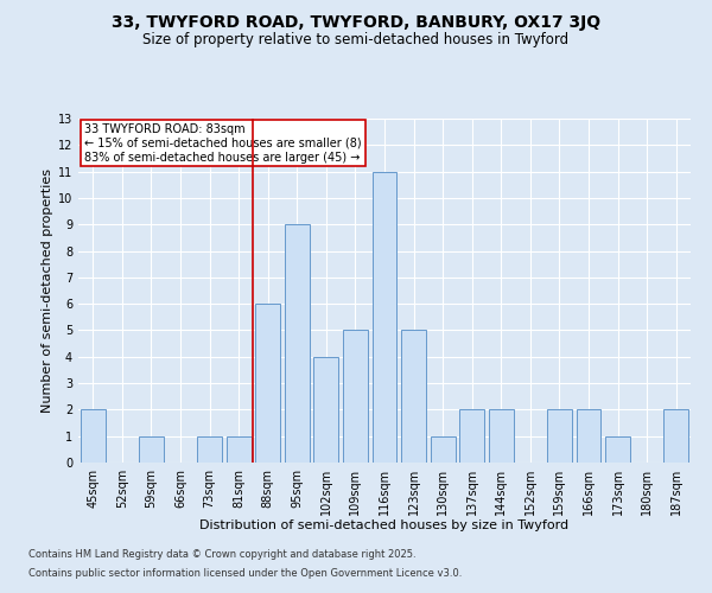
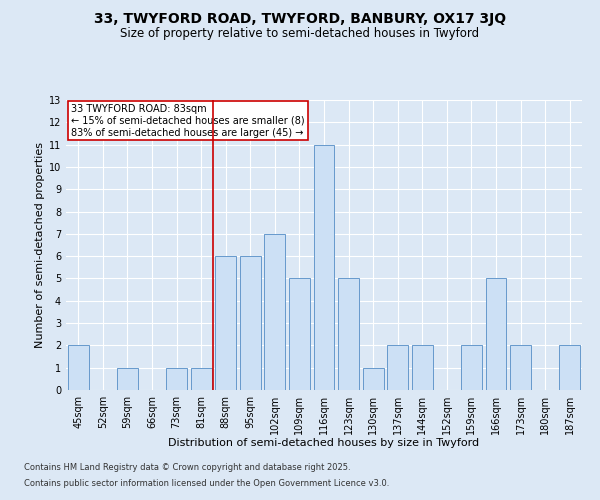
95sqm: 9 -> 6
102sqm: 4 -> 7
166sqm: 2 -> 5
173sqm: 1 -> 2
